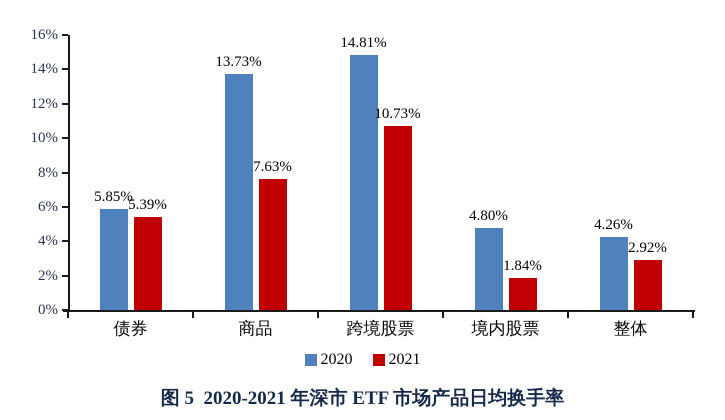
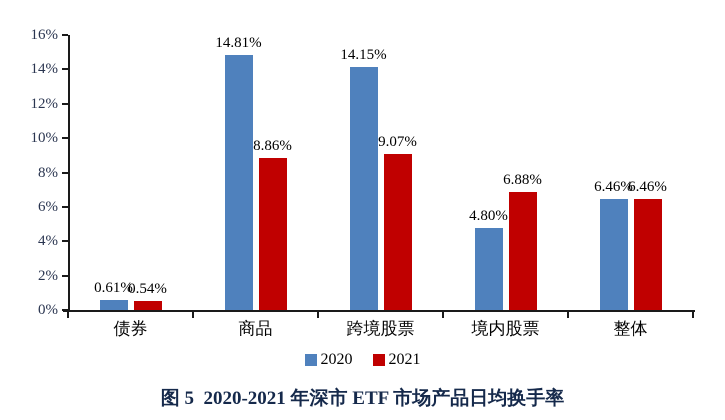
2020/债券: 5.85% -> 0.61%
2021/债券: 5.39% -> 0.54%
2020/商品: 13.73% -> 14.81%
2021/商品: 7.63% -> 8.86%
2020/跨境股票: 14.81% -> 14.15%
2021/跨境股票: 10.73% -> 9.07%
2021/境内股票: 1.84% -> 6.88%
2020/整体: 4.26% -> 6.46%
2021/整体: 2.92% -> 6.46%
